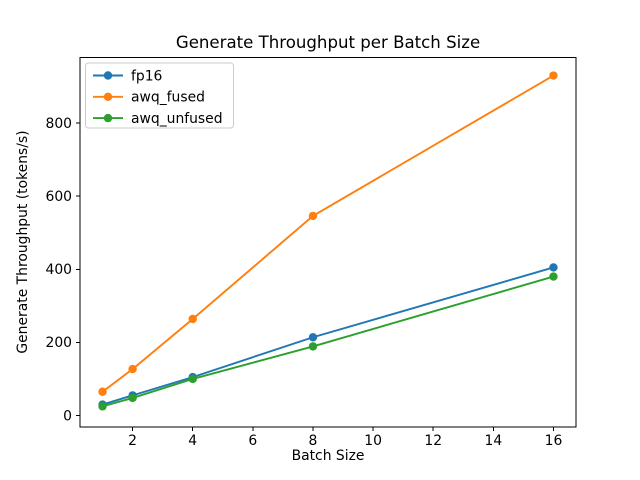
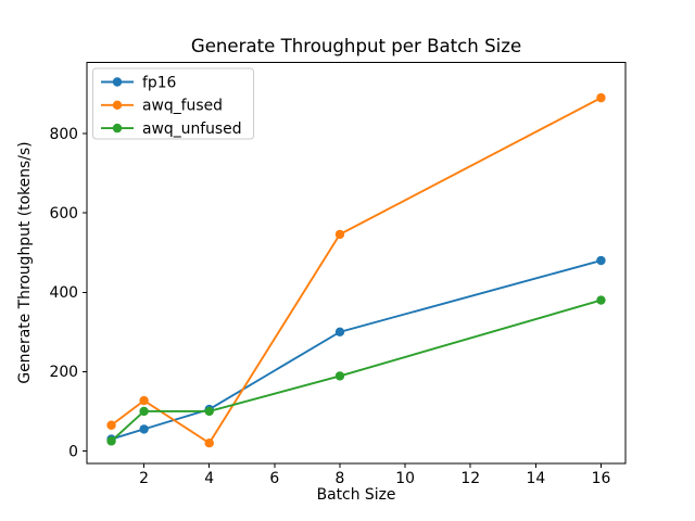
awq_unfused/2: 50 -> 100
awq_fused/4: 260 -> 20
fp16/8: 210 -> 300
fp16/16: 400 -> 480
awq_fused/16: 930 -> 890
